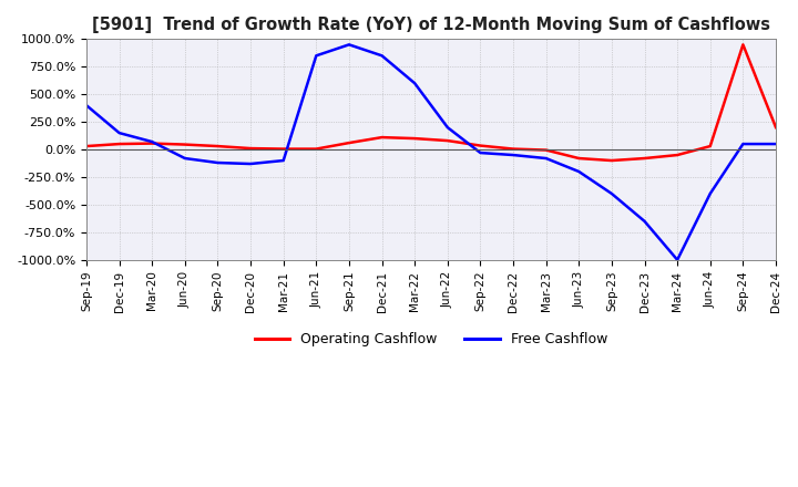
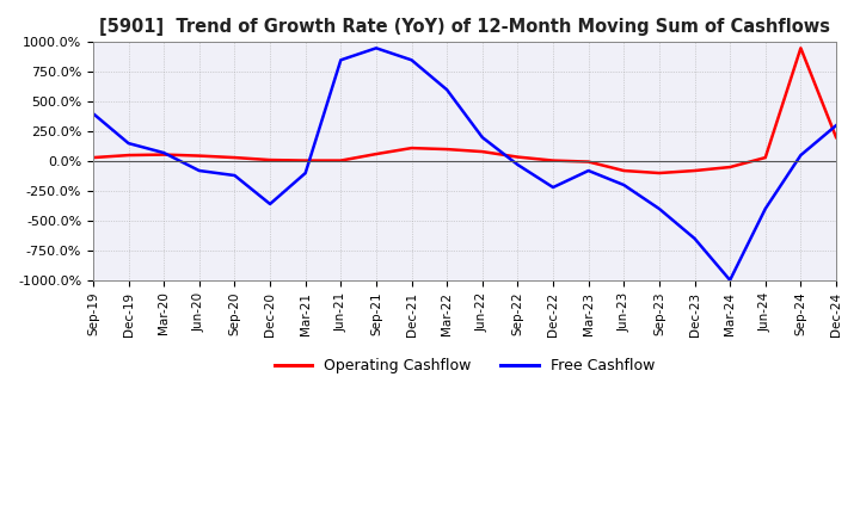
Free Cashflow/Dec-20: -130% -> -360%
Free Cashflow/Dec-22: -50% -> -220%
Free Cashflow/Dec-24: 50% -> 300%
